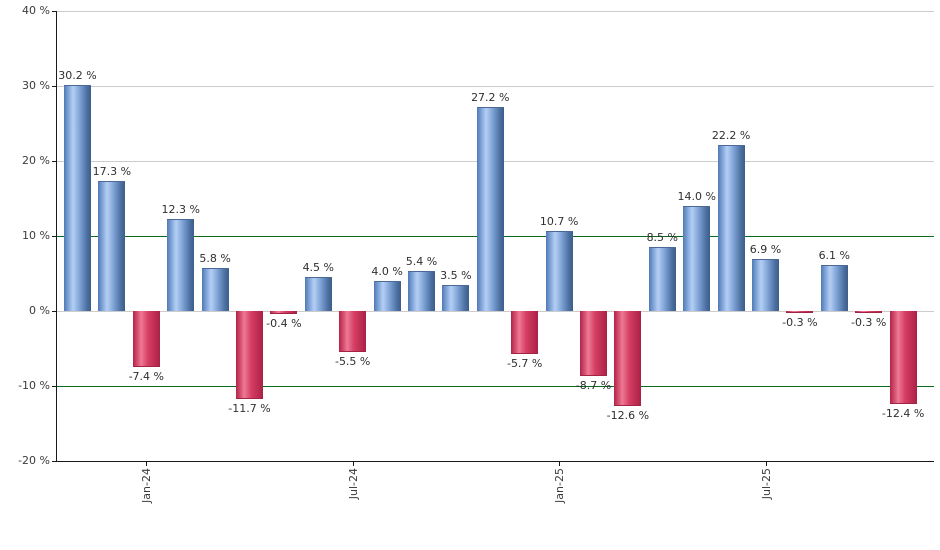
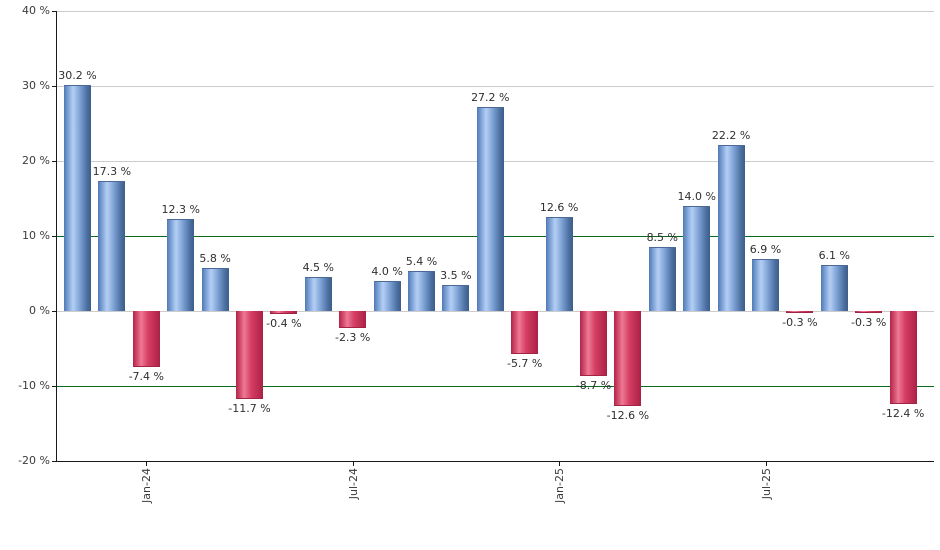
Jul-24: -5.5 -> -2.3
Jan-25: 10.7 -> 12.6
